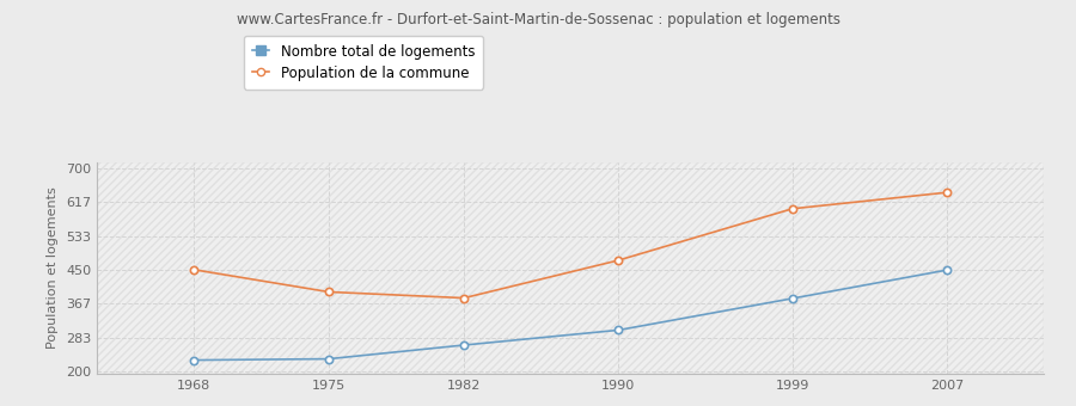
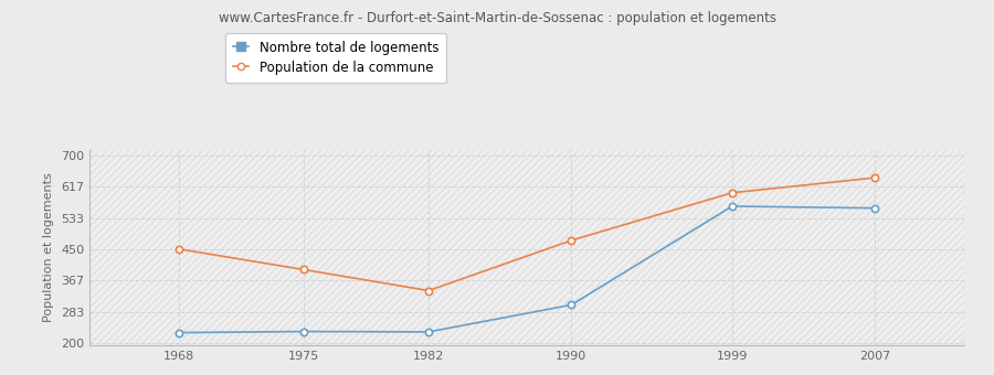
Nombre total de logements/1982: 265 -> 230
Population de la commune/1982: 381 -> 340
Nombre total de logements/1999: 380 -> 565
Nombre total de logements/2007: 450 -> 560
